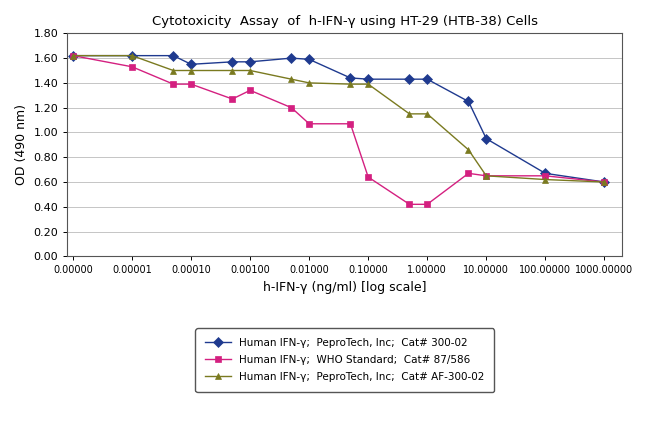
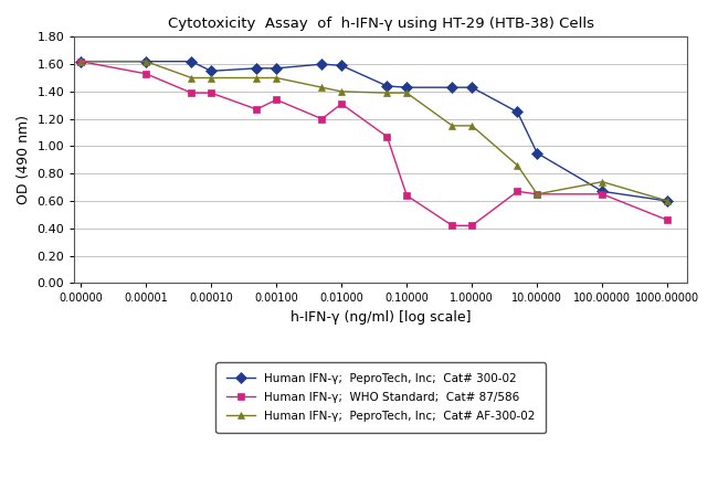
Human IFN-γ; WHO Standard; Cat# 87/586/0.01000: 1.07 -> 1.31
Human IFN-γ; PeproTech, Inc; Cat# AF-300-02/100.00000: 0.62 -> 0.74
Human IFN-γ; WHO Standard; Cat# 87/586/1000.00000: 0.60 -> 0.46
